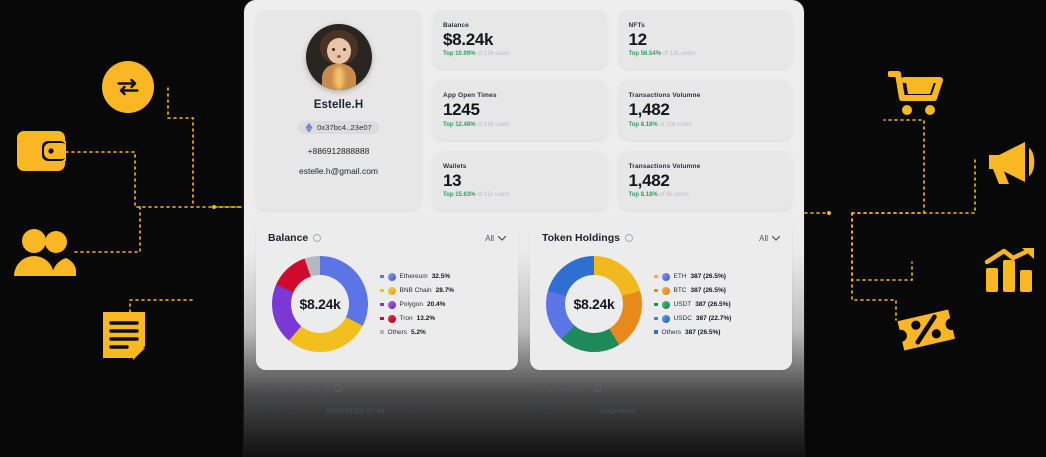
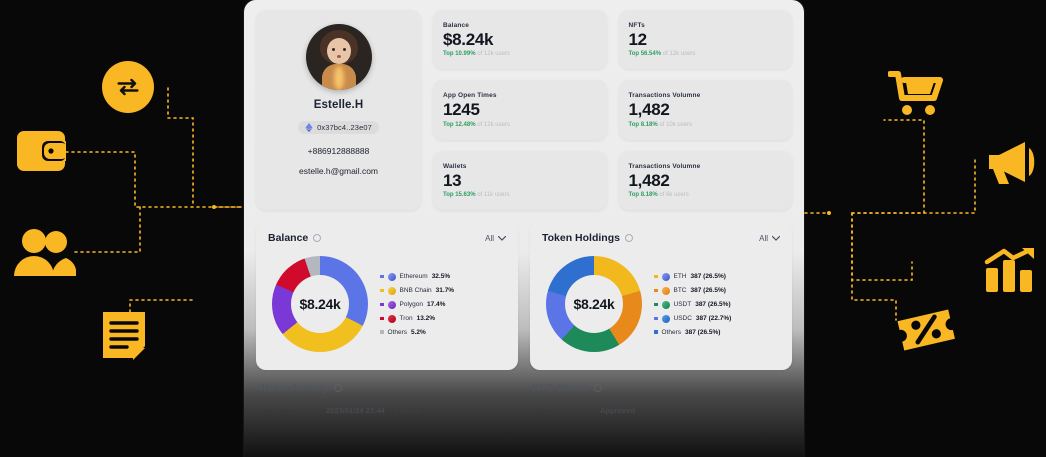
Balance/BNB Chain: 28.7% -> 31.7%
Balance/Polygon: 20.4% -> 17.4%
